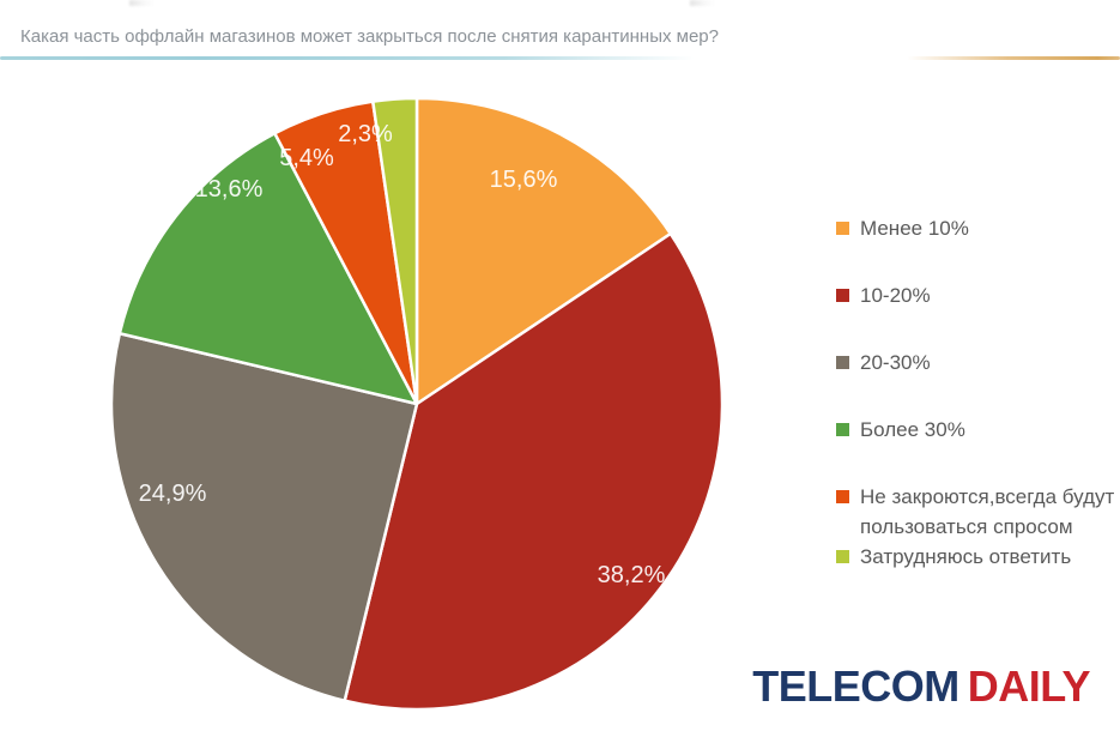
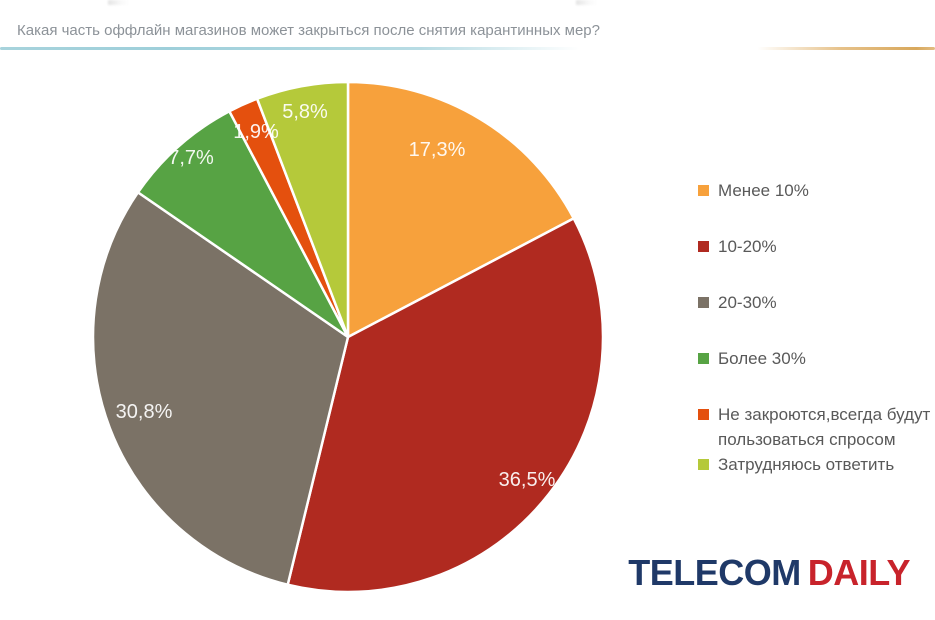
Менее 10%: 15,6% -> 17,3%
10-20%: 38,2% -> 36,5%
20-30%: 24,9% -> 30,8%
Более 30%: 13,6% -> 7,7%
Не закроются,всегда будут пользоваться спросом: 5,4% -> 1,9%
Затрудняюсь ответить: 2,3% -> 5,8%
